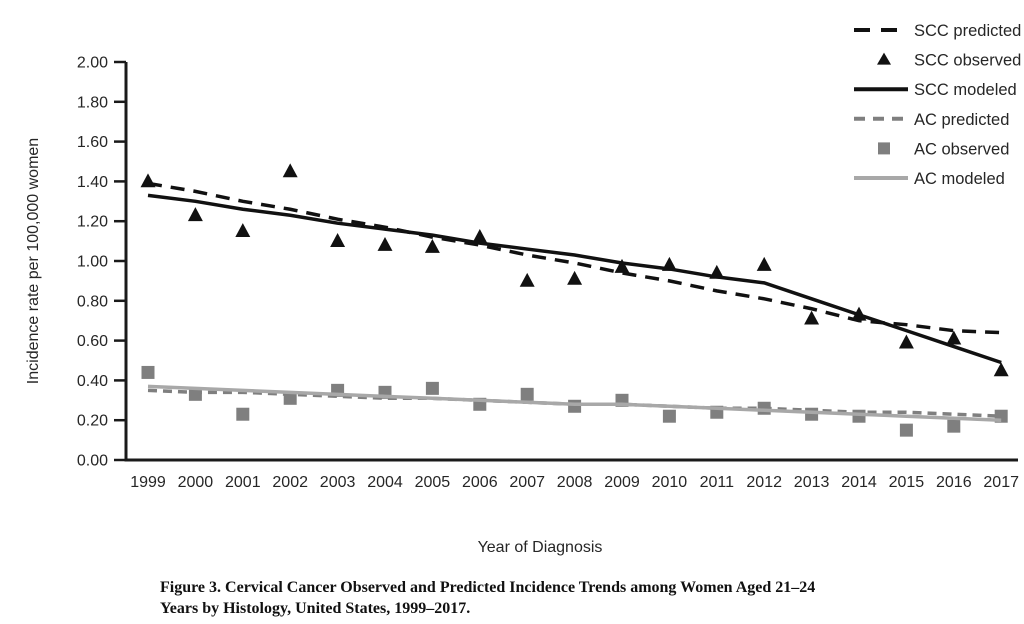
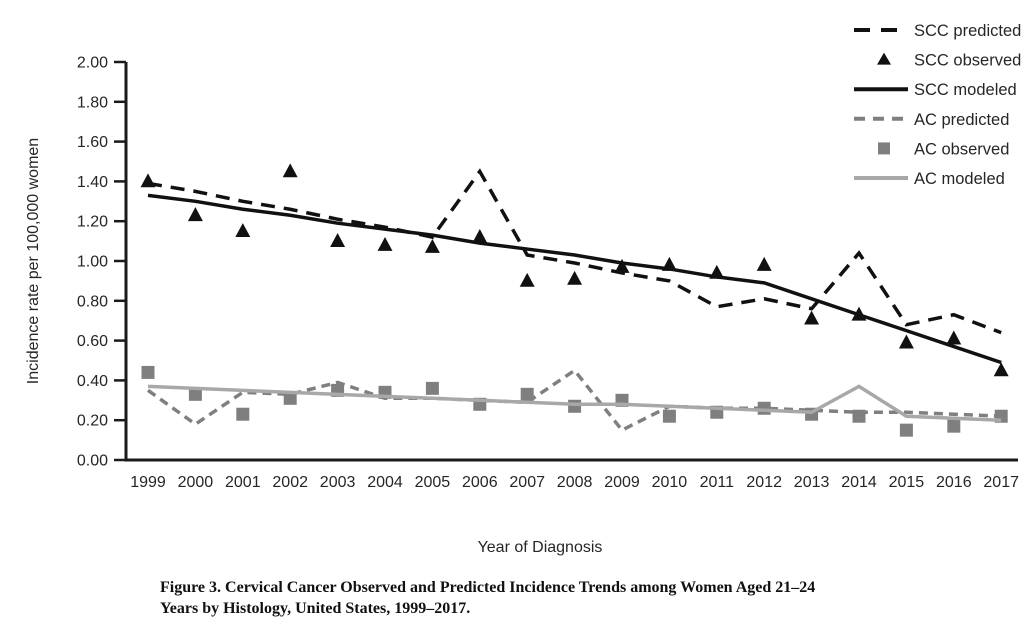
AC predicted/2000: 0.34 -> 0.18
AC predicted/2003: 0.32 -> 0.39
SCC predicted/2006: 1.08 -> 1.45
AC predicted/2008: 0.28 -> 0.45
AC predicted/2009: 0.28 -> 0.15
SCC predicted/2011: 0.85 -> 0.77
SCC predicted/2014: 0.70 -> 1.04
AC modeled/2014: 0.23 -> 0.37
SCC predicted/2016: 0.65 -> 0.73
